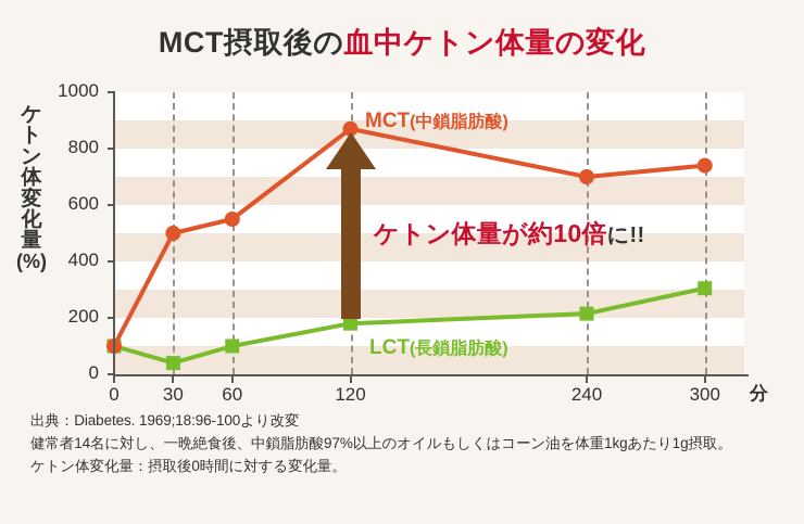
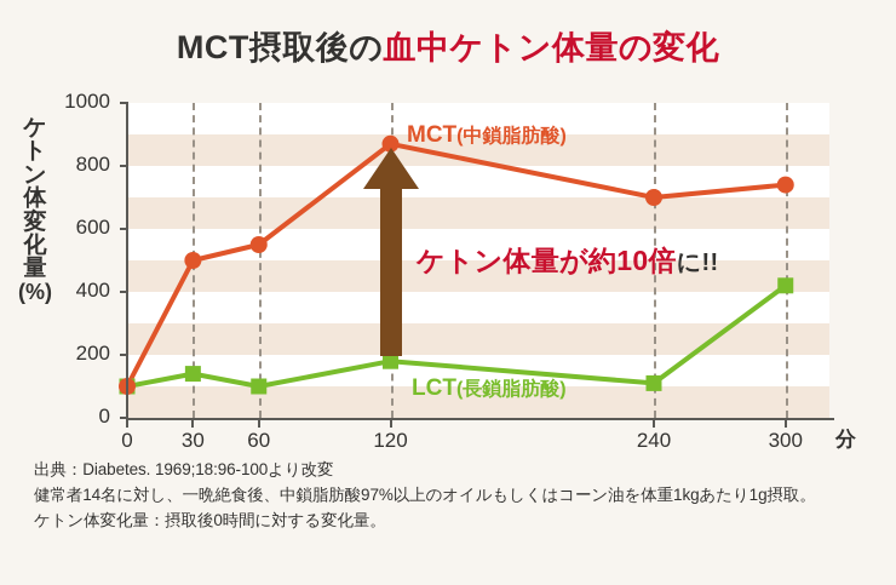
LCT(長鎖脂肪酸)/30: 40 -> 140
LCT(長鎖脂肪酸)/240: 220 -> 110
LCT(長鎖脂肪酸)/300: 300 -> 420
